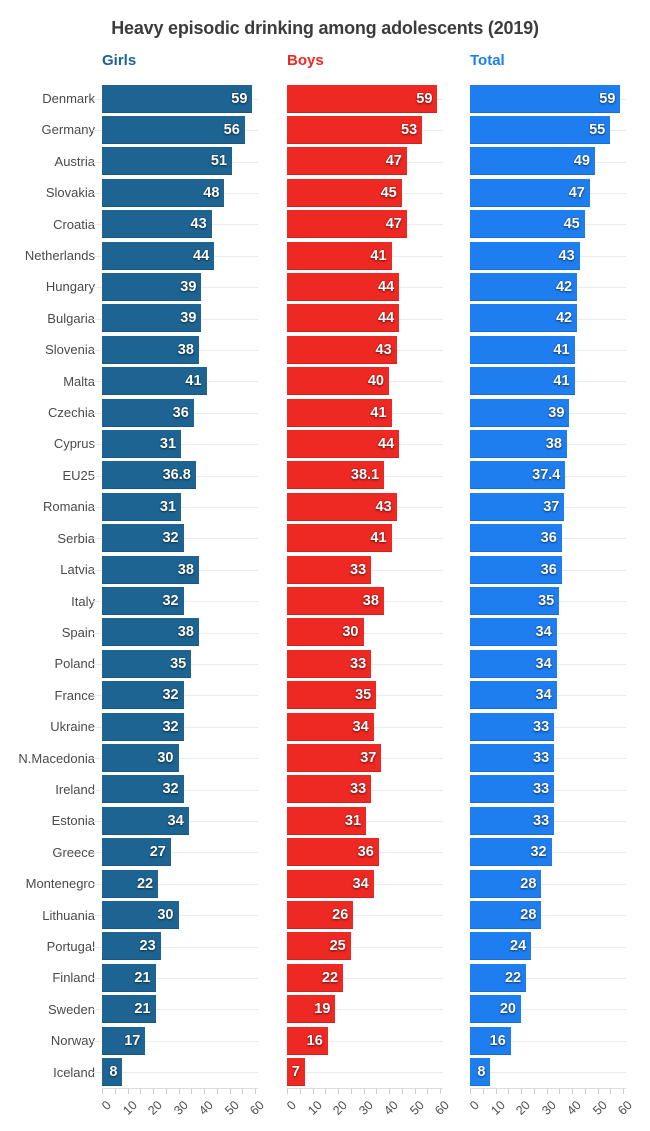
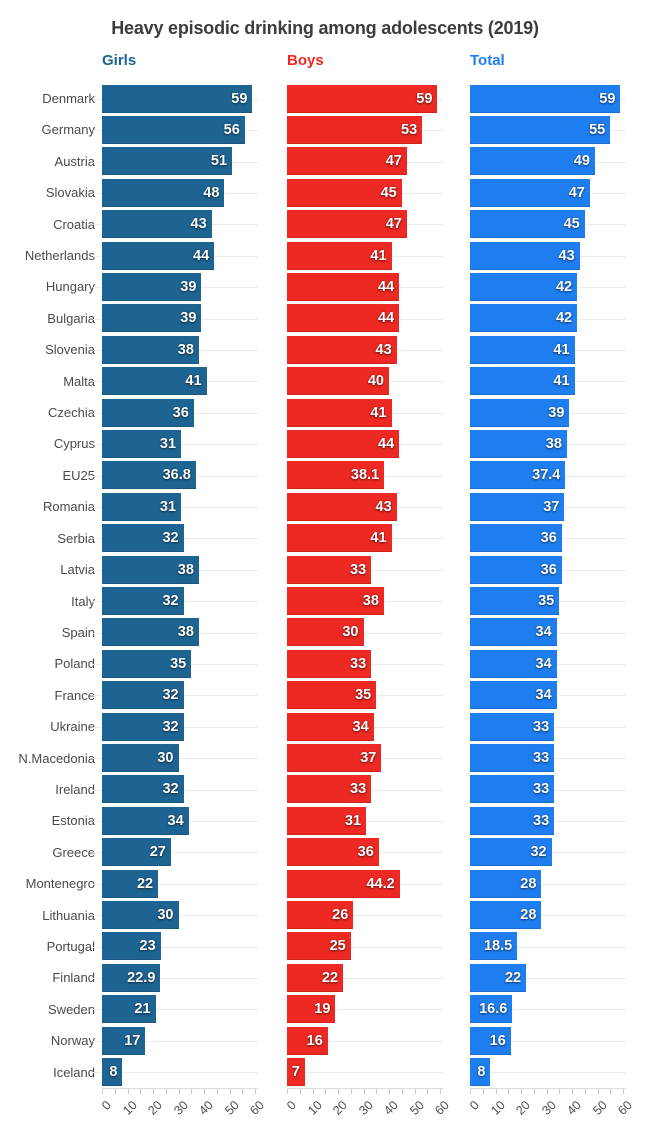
Boys/Montenegro: 34 -> 44.2
Total/Portugal: 24 -> 18.5
Girls/Finland: 21 -> 22.9
Total/Sweden: 20 -> 16.6
